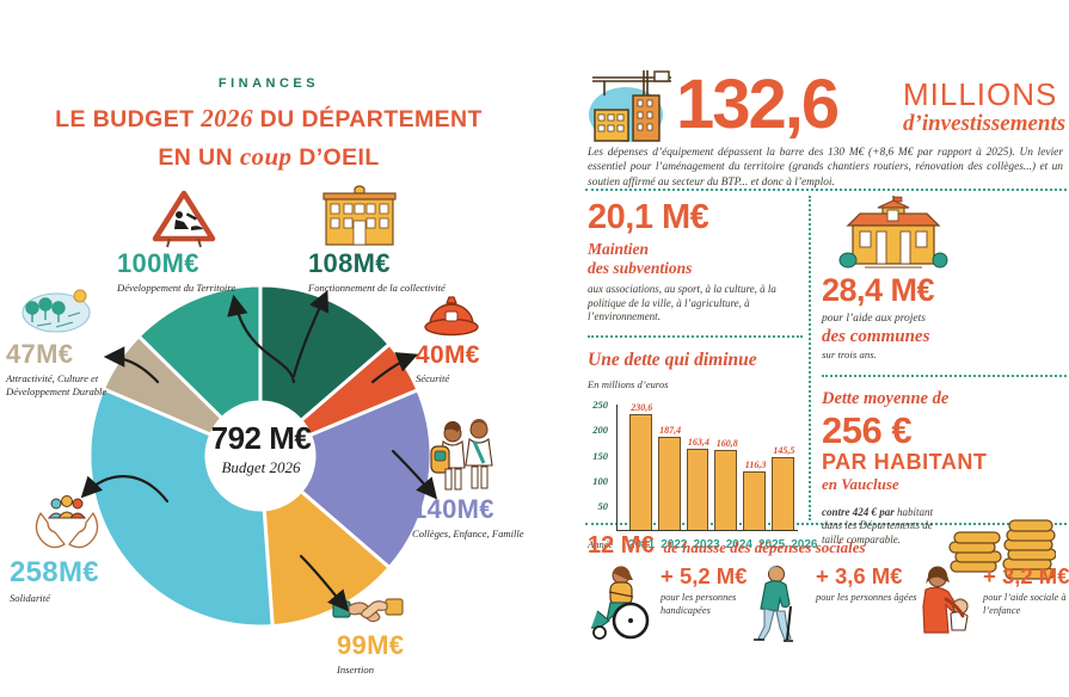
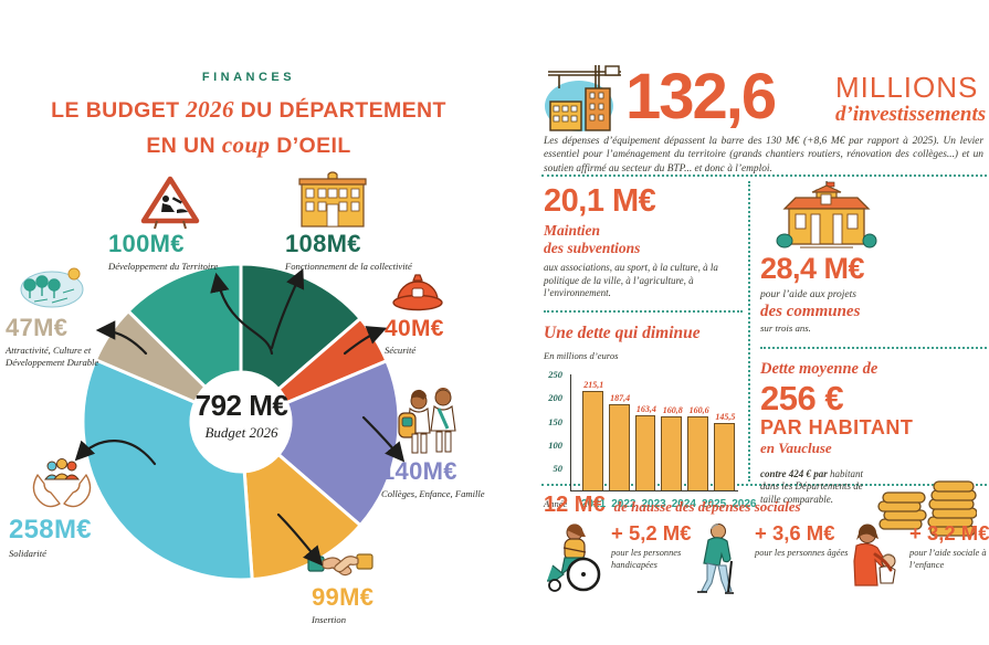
Une dette qui diminue/2021: 230,6 -> 215,1
Une dette qui diminue/2025: 116,3 -> 160,6
